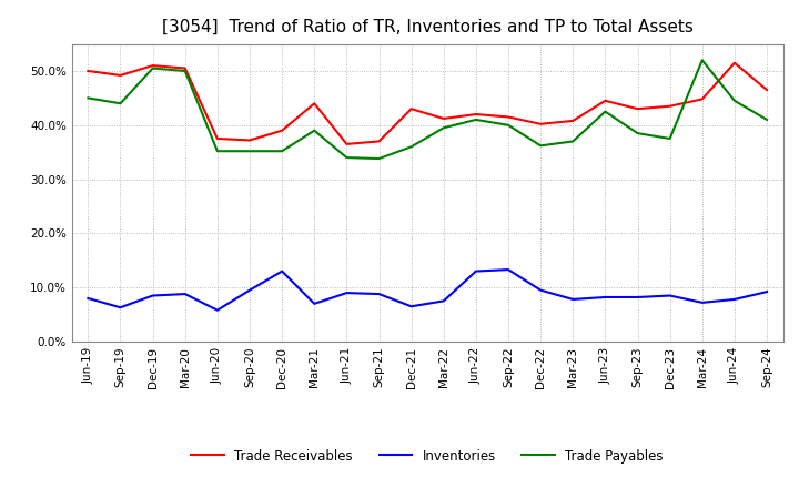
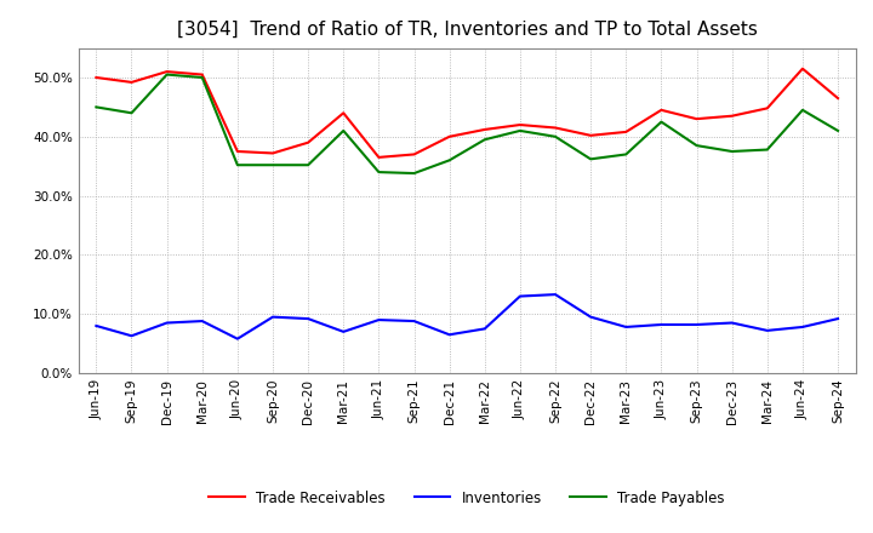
Inventories/Dec-20: 13.0% -> 9.2%
Trade Payables/Mar-21: 39.0% -> 41.0%
Trade Receivables/Dec-21: 43.0% -> 40.0%
Trade Payables/Mar-24: 52.0% -> 37.8%
